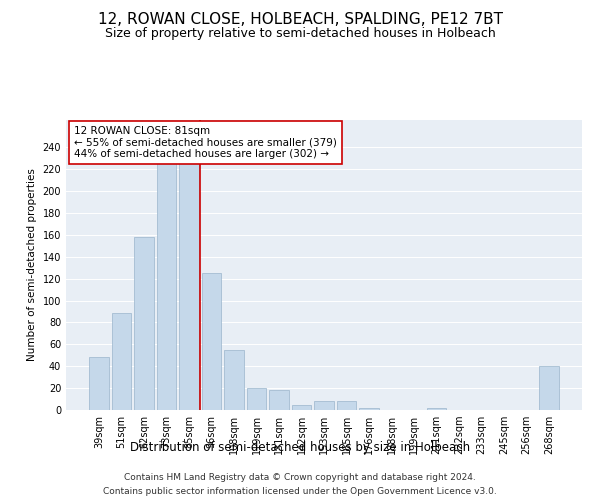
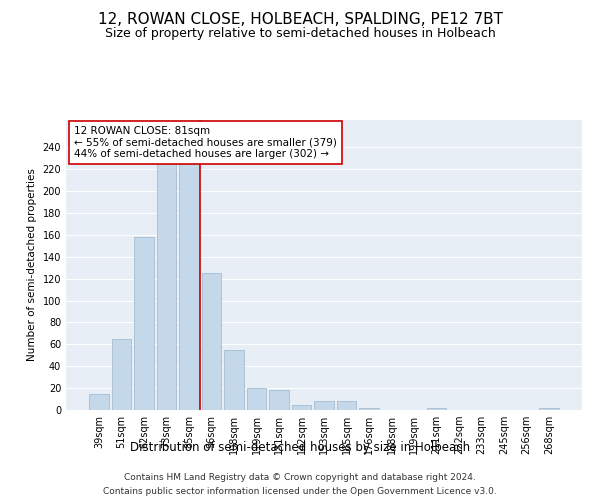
39sqm: 48 -> 15
51sqm: 89 -> 65
268sqm: 40 -> 2
